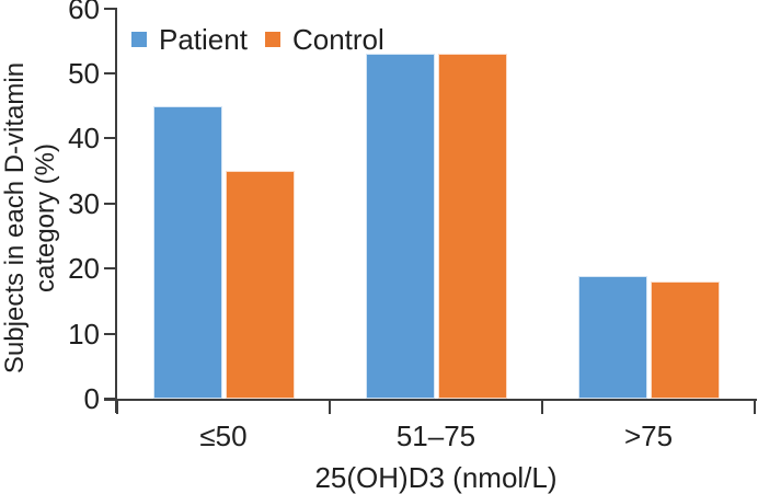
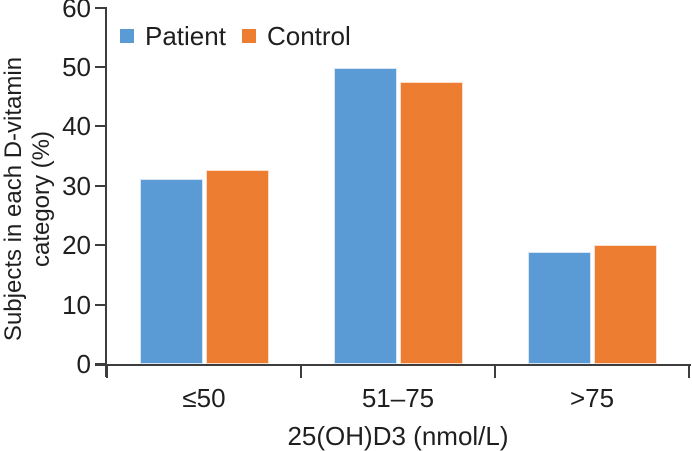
Patient/≤50: 45 -> 31
Control/≤50: 35 -> 33
Patient/51–75: 53 -> 50
Control/51–75: 53 -> 47
Control/>75: 18 -> 20
